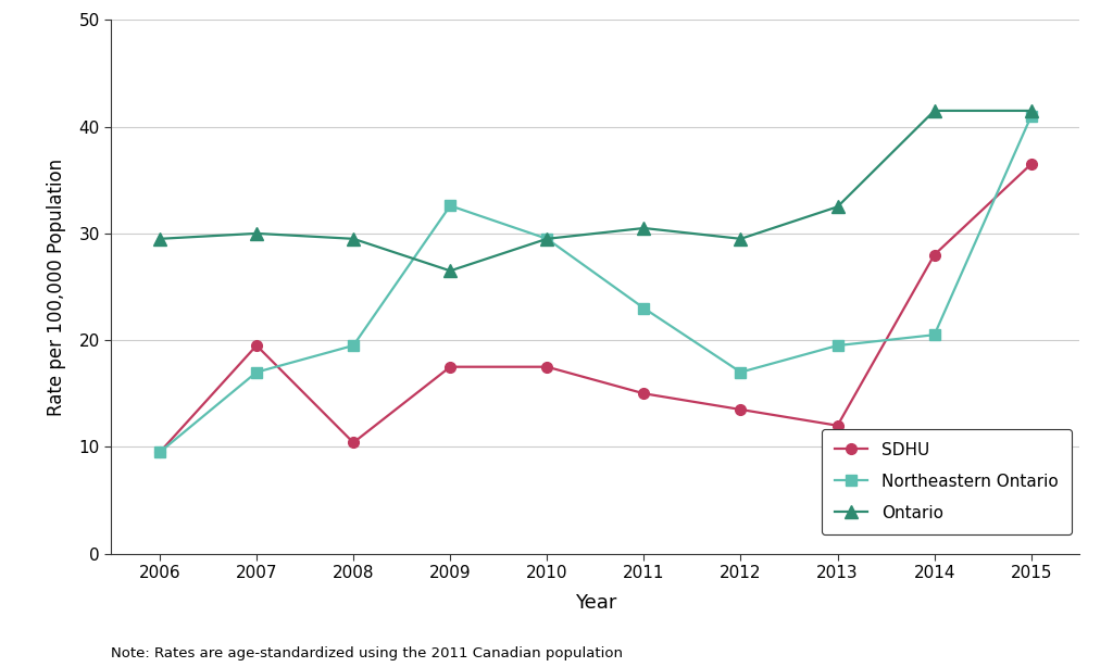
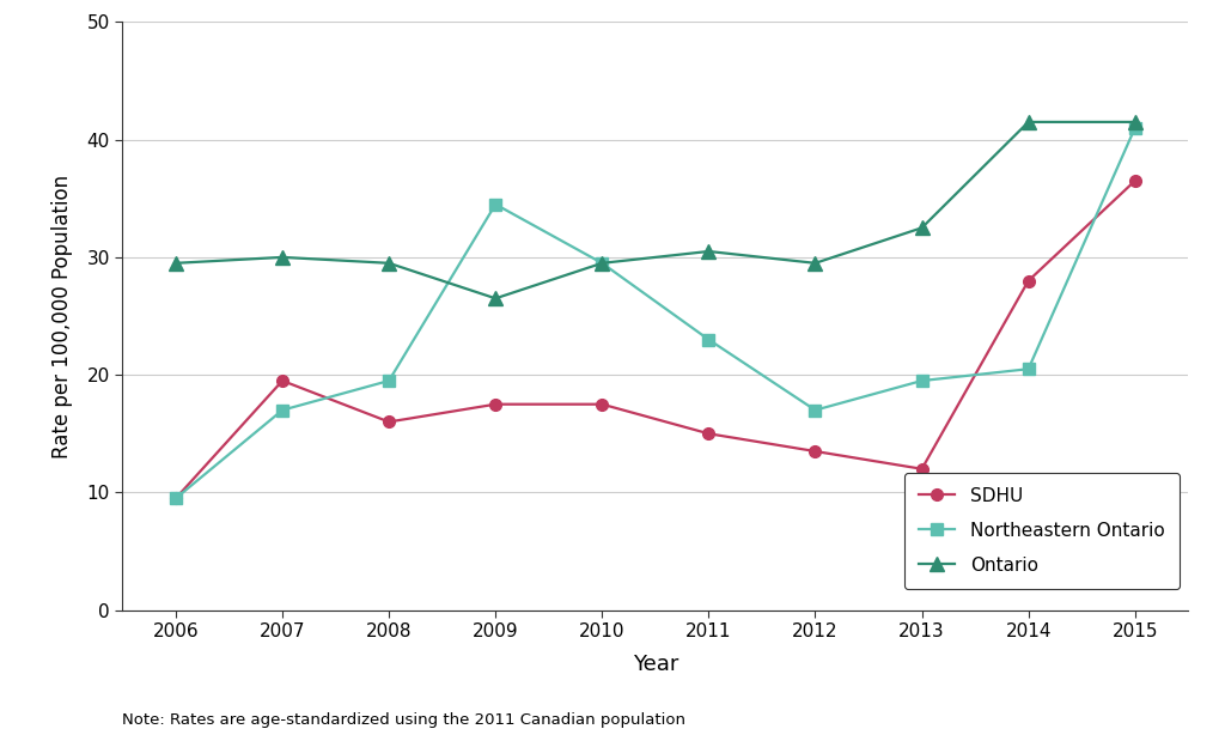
SDHU/2008: 10.4 -> 16.0
Northeastern Ontario/2009: 32.6 -> 34.5
